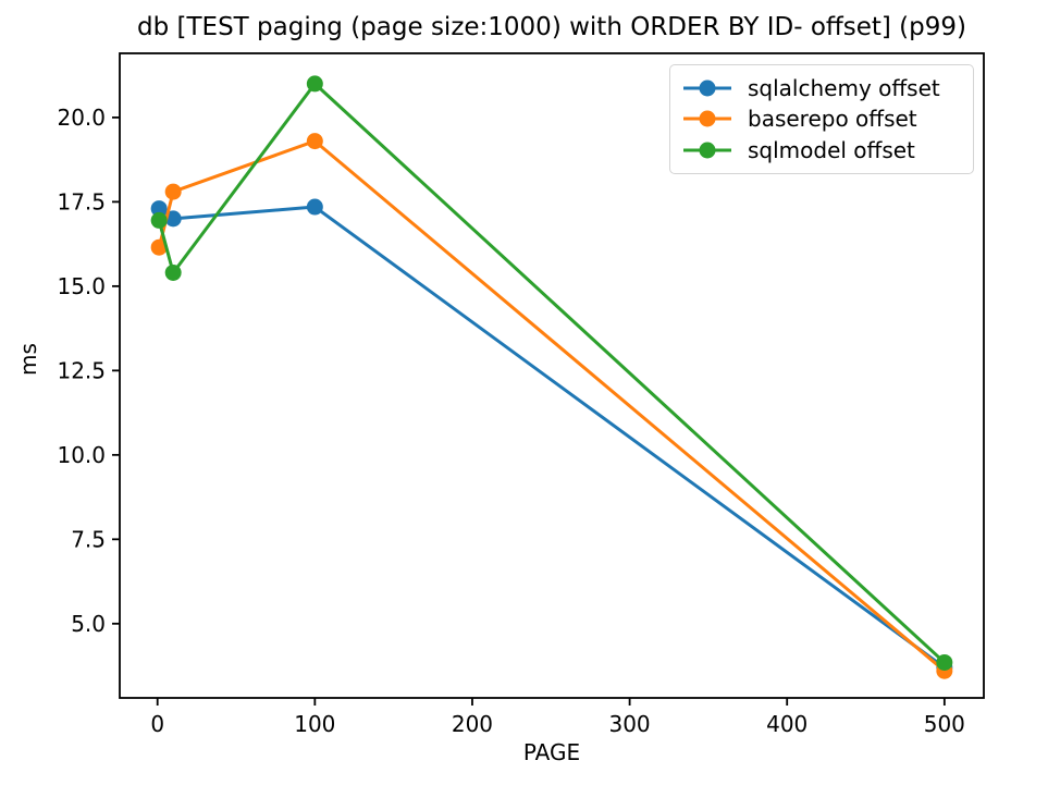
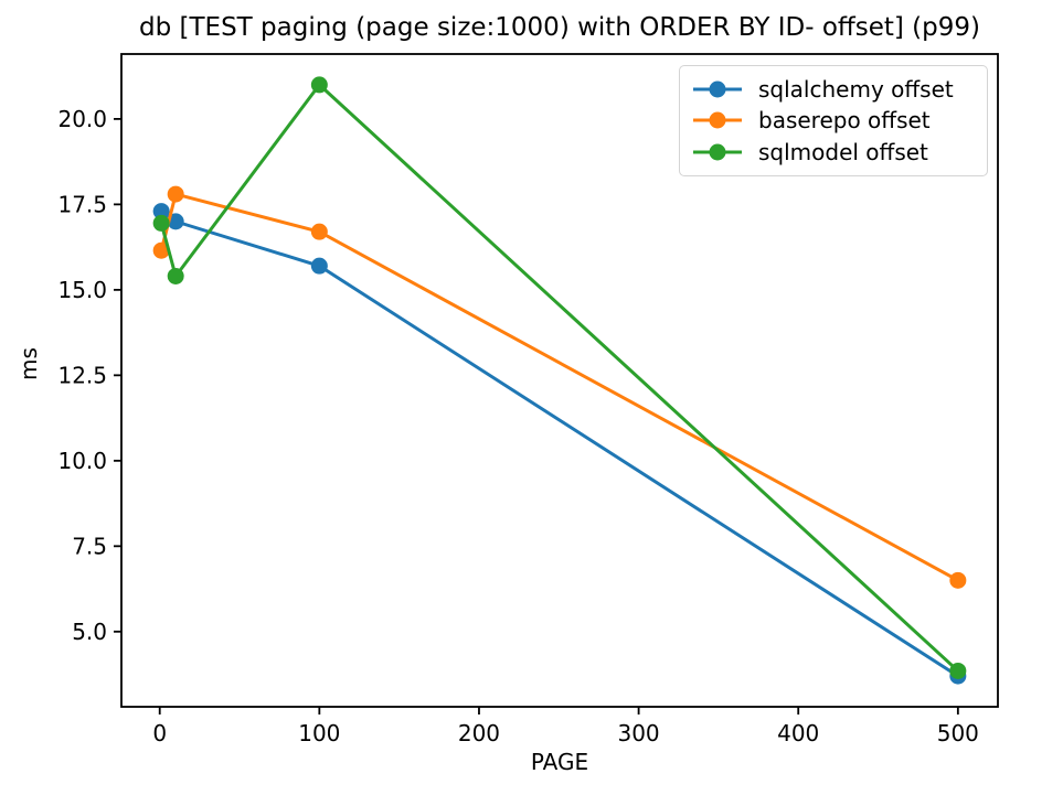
sqlalchemy offset/100: 17.4 -> 15.7
baserepo offset/100: 19.3 -> 16.7
baserepo offset/500: 3.6 -> 6.5
